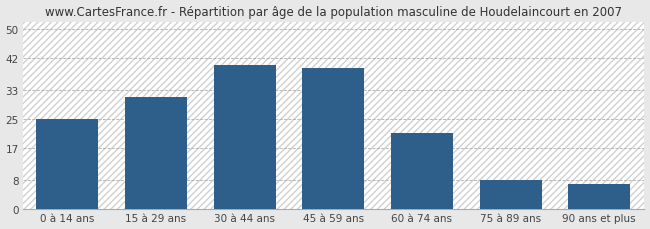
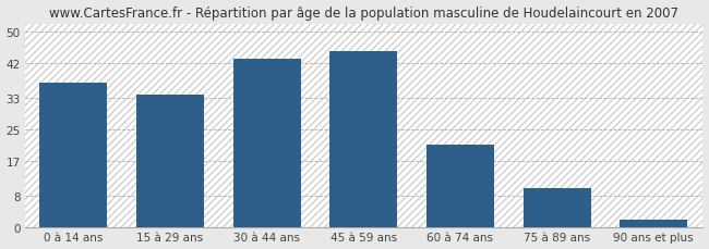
0 à 14 ans: 25 -> 37
15 à 29 ans: 31 -> 34
30 à 44 ans: 40 -> 43
45 à 59 ans: 39 -> 45
75 à 89 ans: 8 -> 10
90 ans et plus: 7 -> 2
